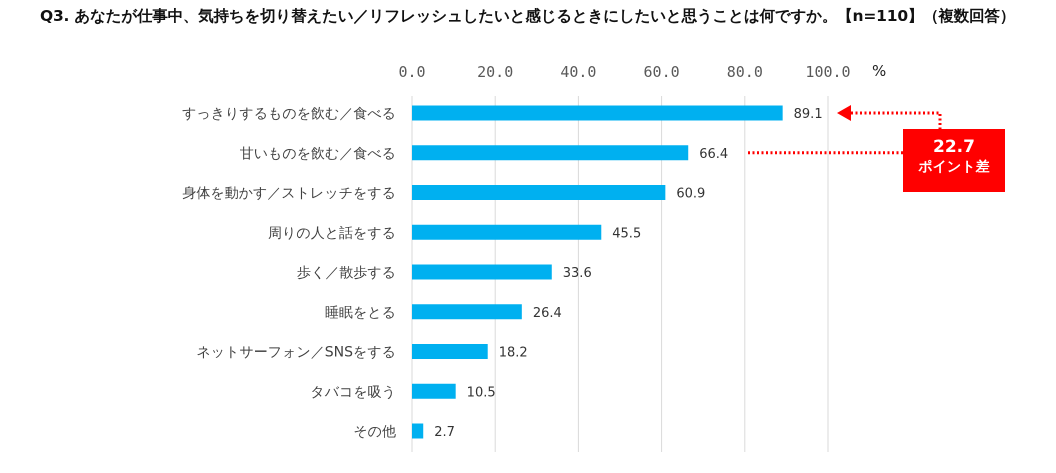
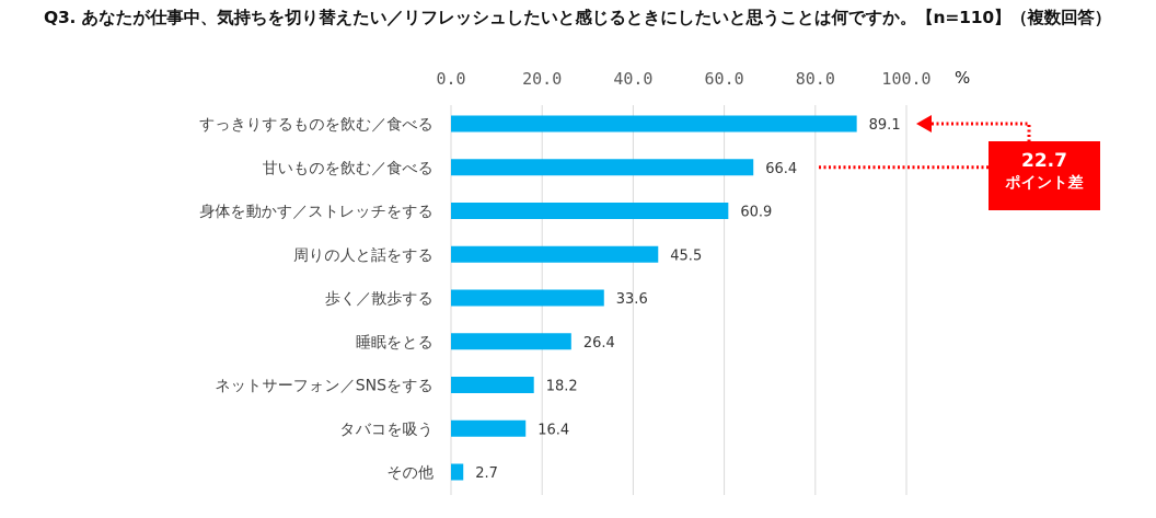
タバコを吸う: 10.5 -> 16.4
